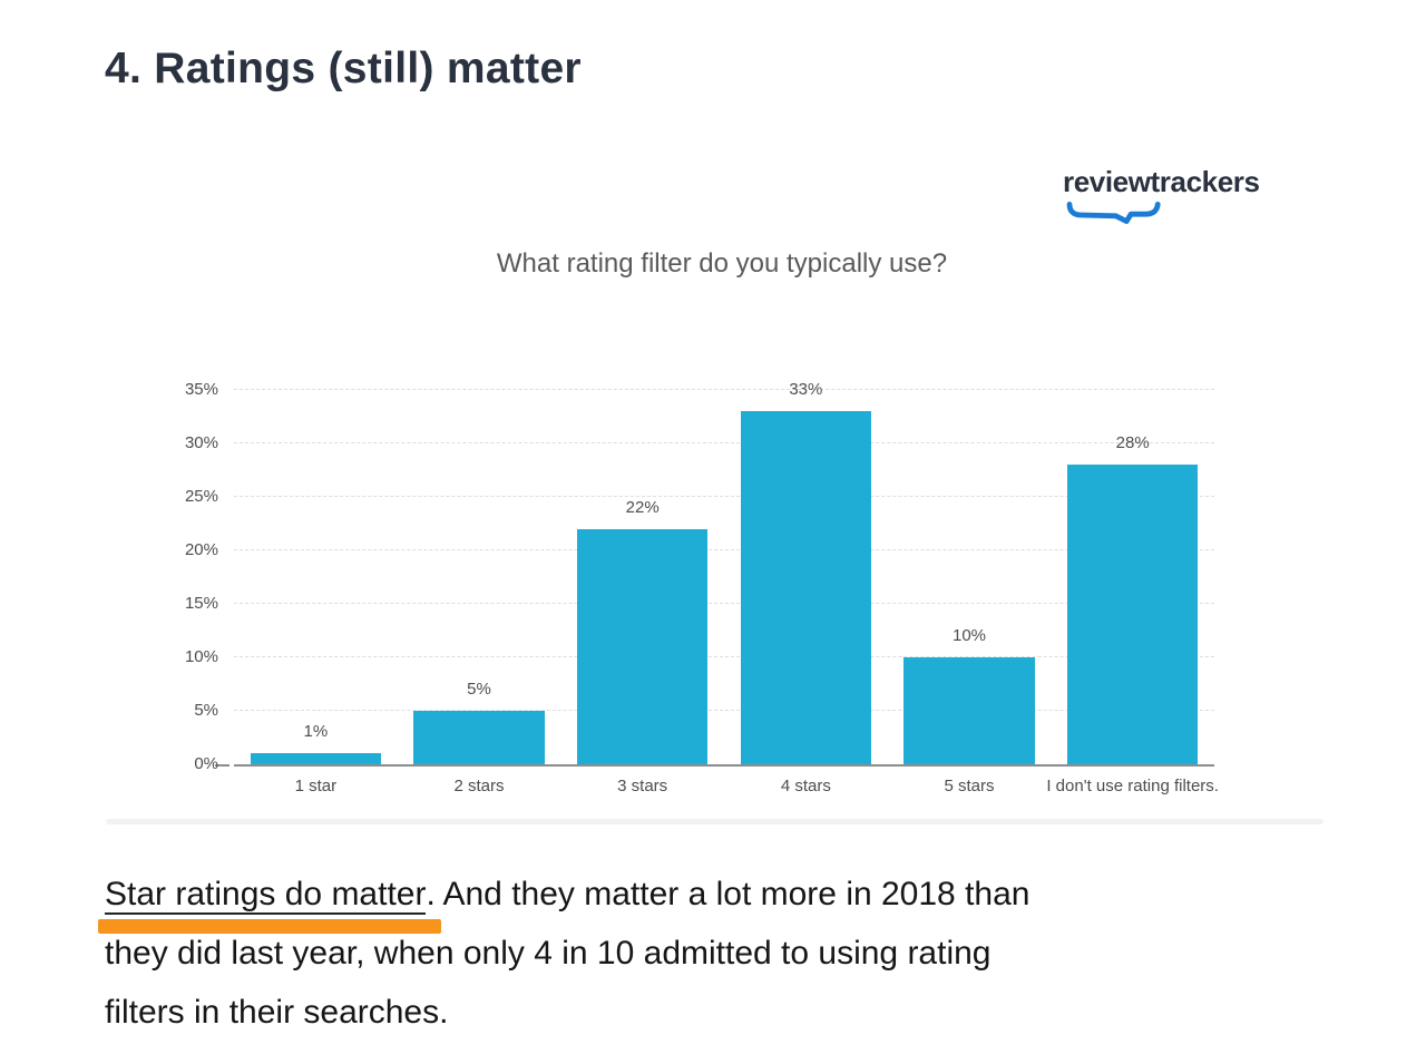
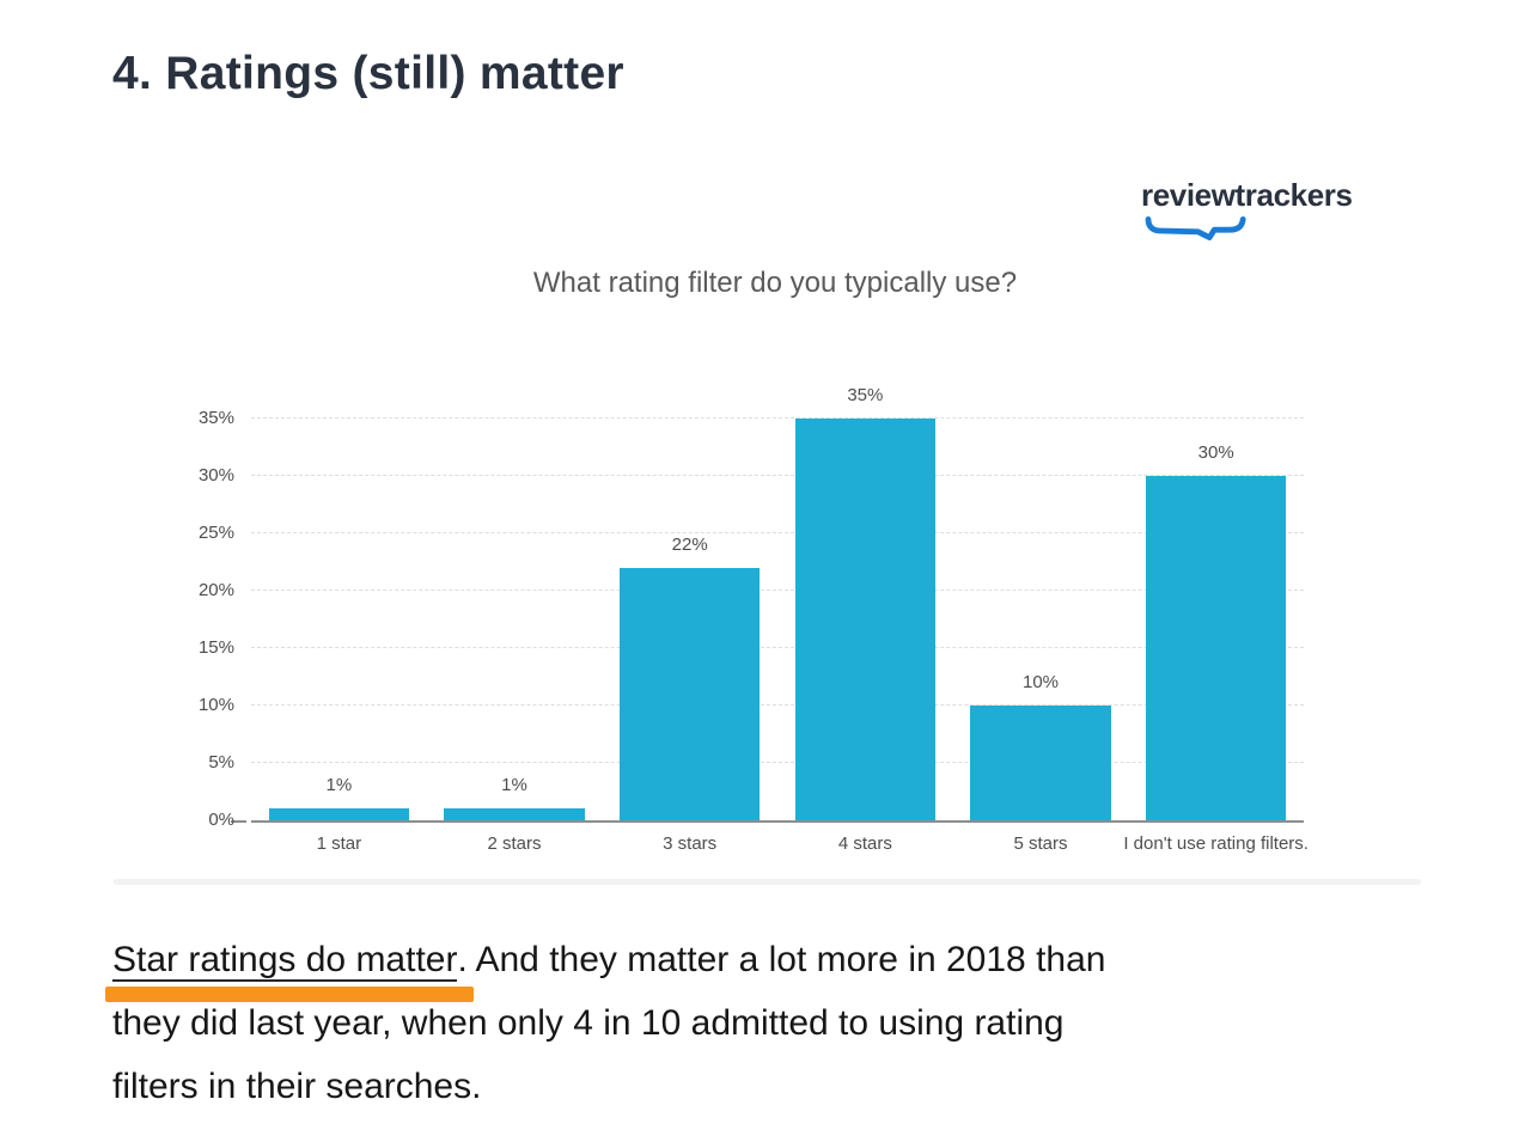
2 stars: 5% -> 1%
4 stars: 33% -> 35%
I don't use rating filters.: 28% -> 30%
